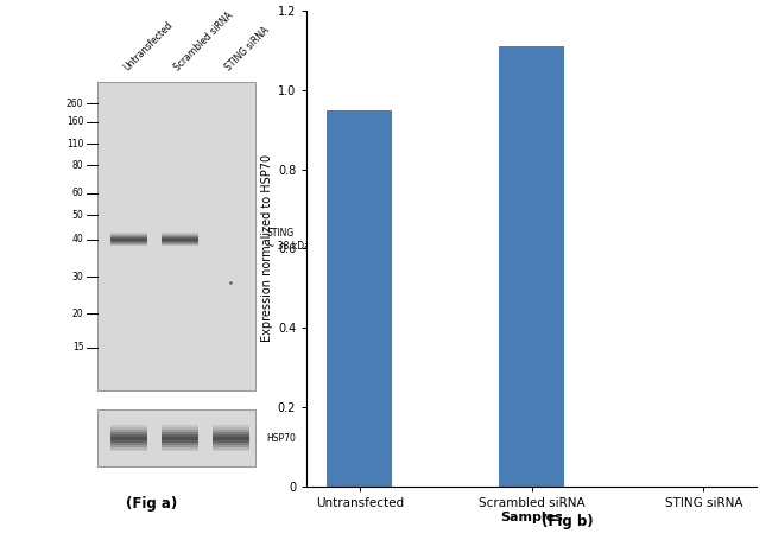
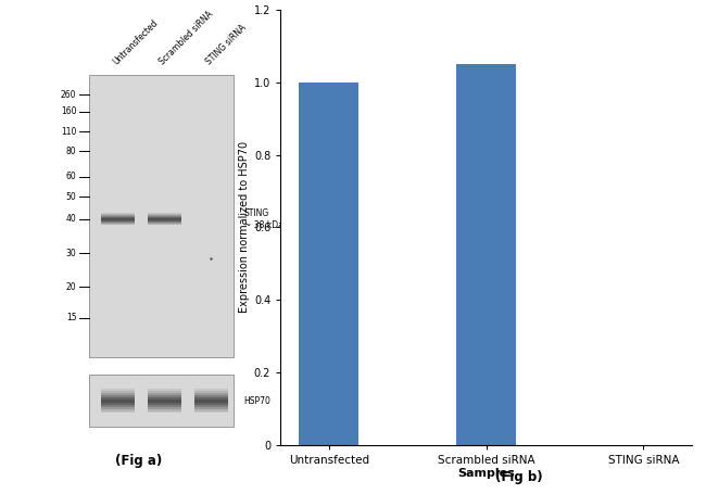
Untransfected: 0.95 -> 1.00
Scrambled siRNA: 1.11 -> 1.05
